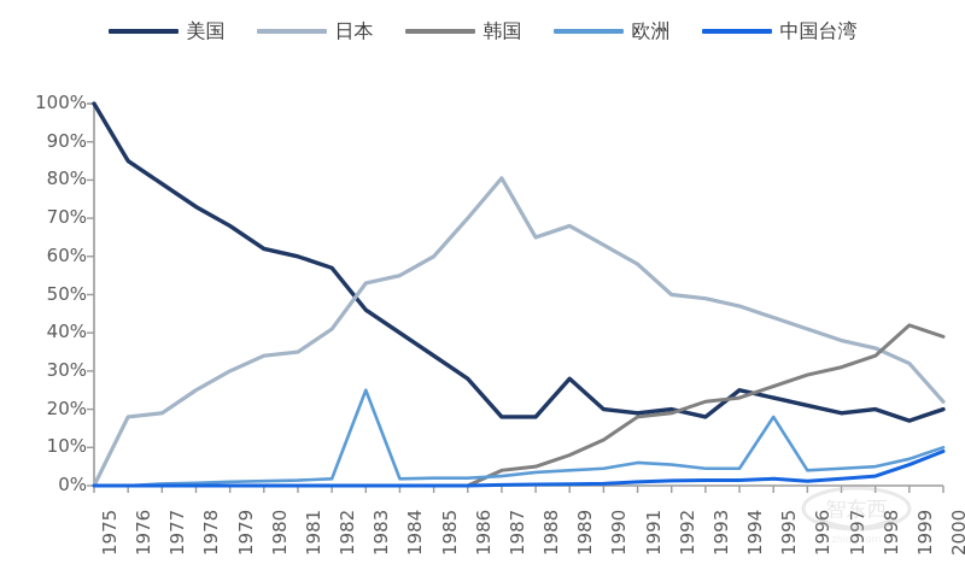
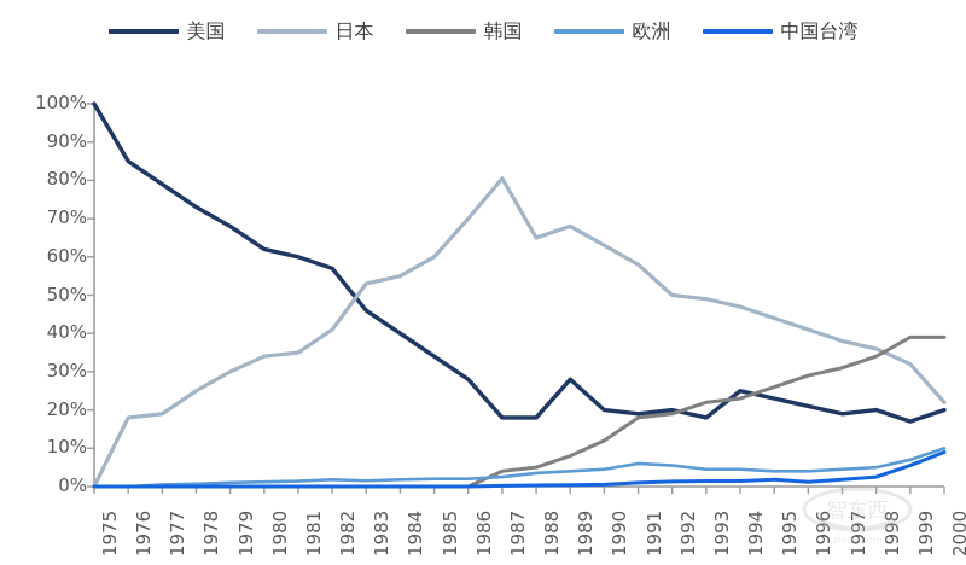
欧洲/1983: 25% -> 2%
欧洲/1995: 18% -> 4%
韩国/1999: 42% -> 39%
